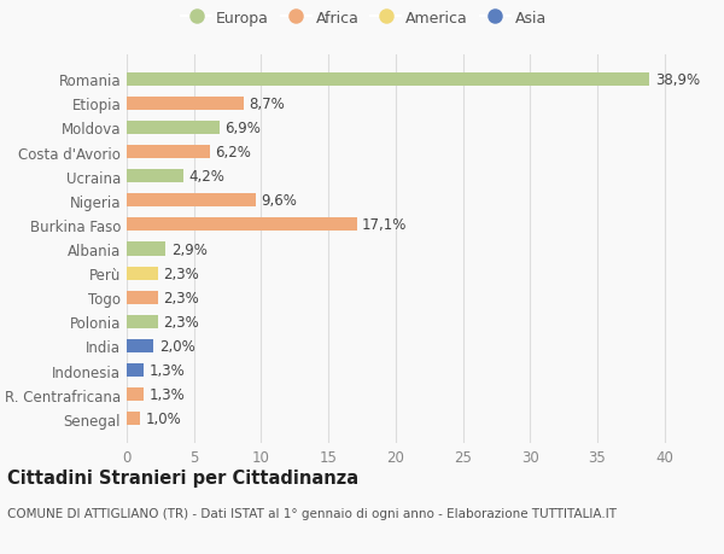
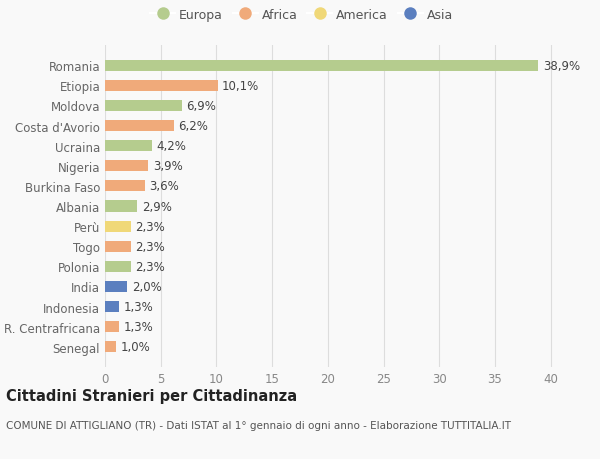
Etiopia: 8,7% -> 10,1%
Nigeria: 9,6% -> 3,9%
Burkina Faso: 17,1% -> 3,6%
